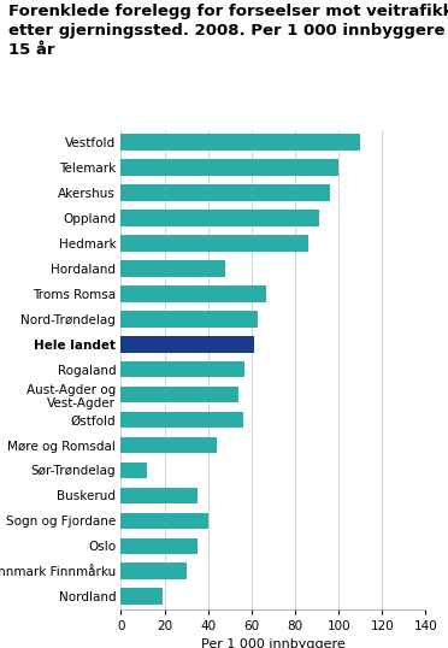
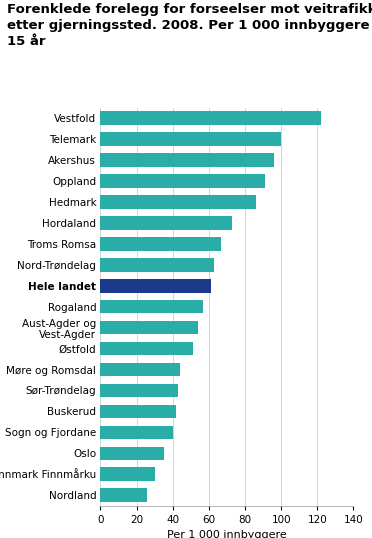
Vestfold: 110 -> 122
Hordaland: 48 -> 73
Østfold: 56 -> 51
Sør-Trøndelag: 12 -> 43
Buskerud: 35 -> 42
Nordland: 19 -> 26
